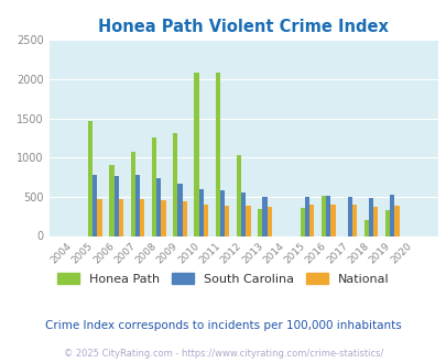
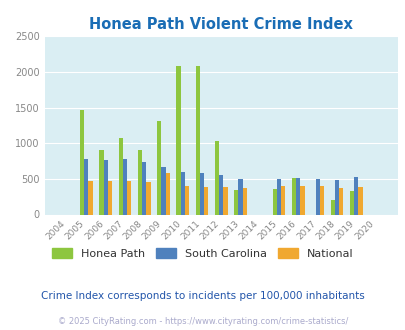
Honea Path/2008: 1260 -> 900
National/2009: 440 -> 580
